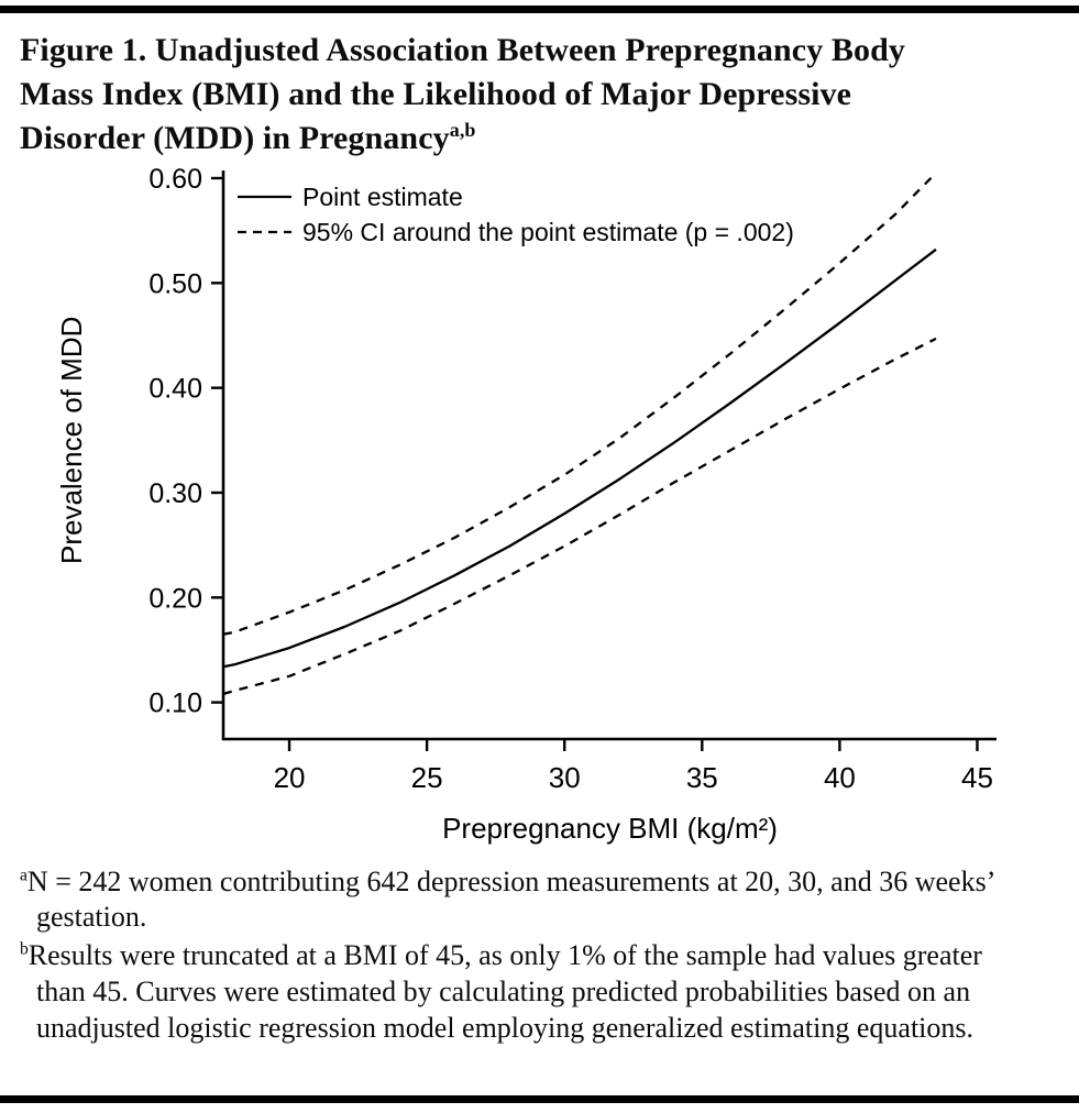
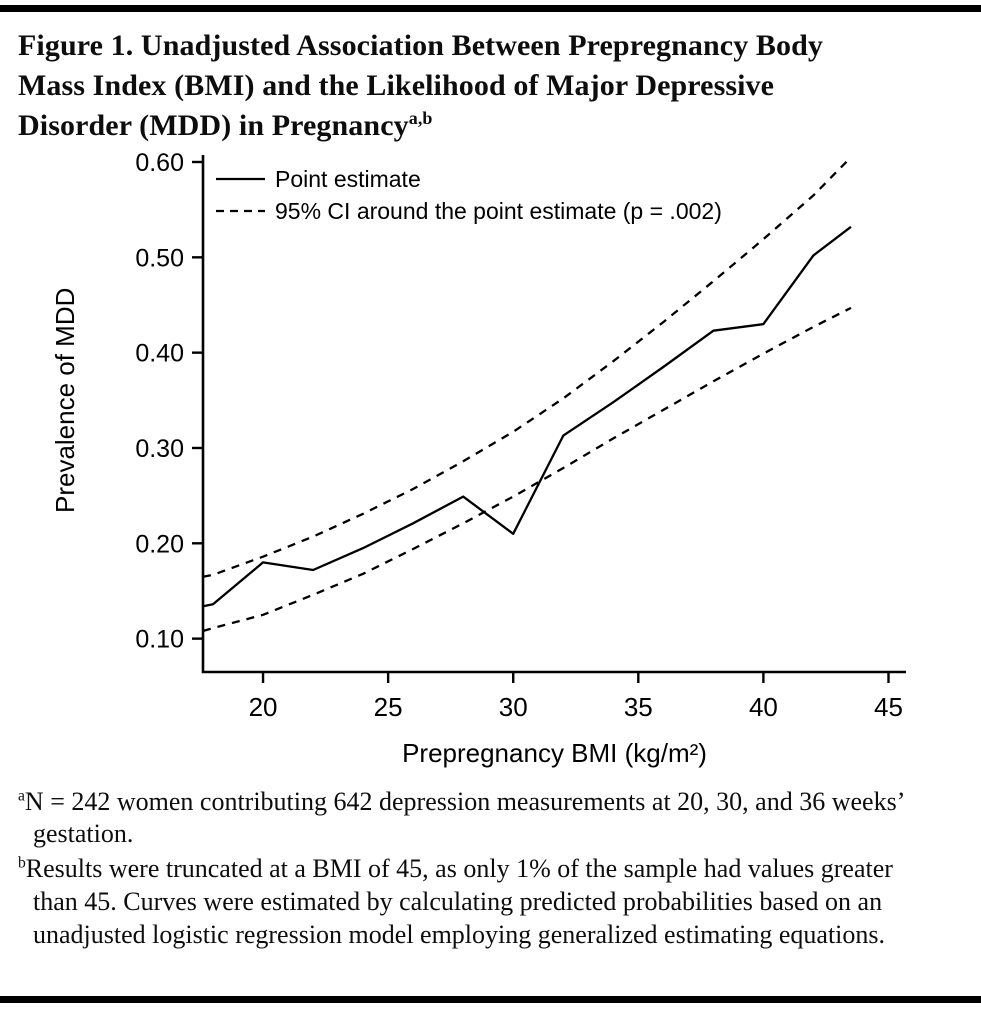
Point estimate/20: 0.15 -> 0.18
Point estimate/30: 0.28 -> 0.21
Point estimate/40: 0.46 -> 0.43
